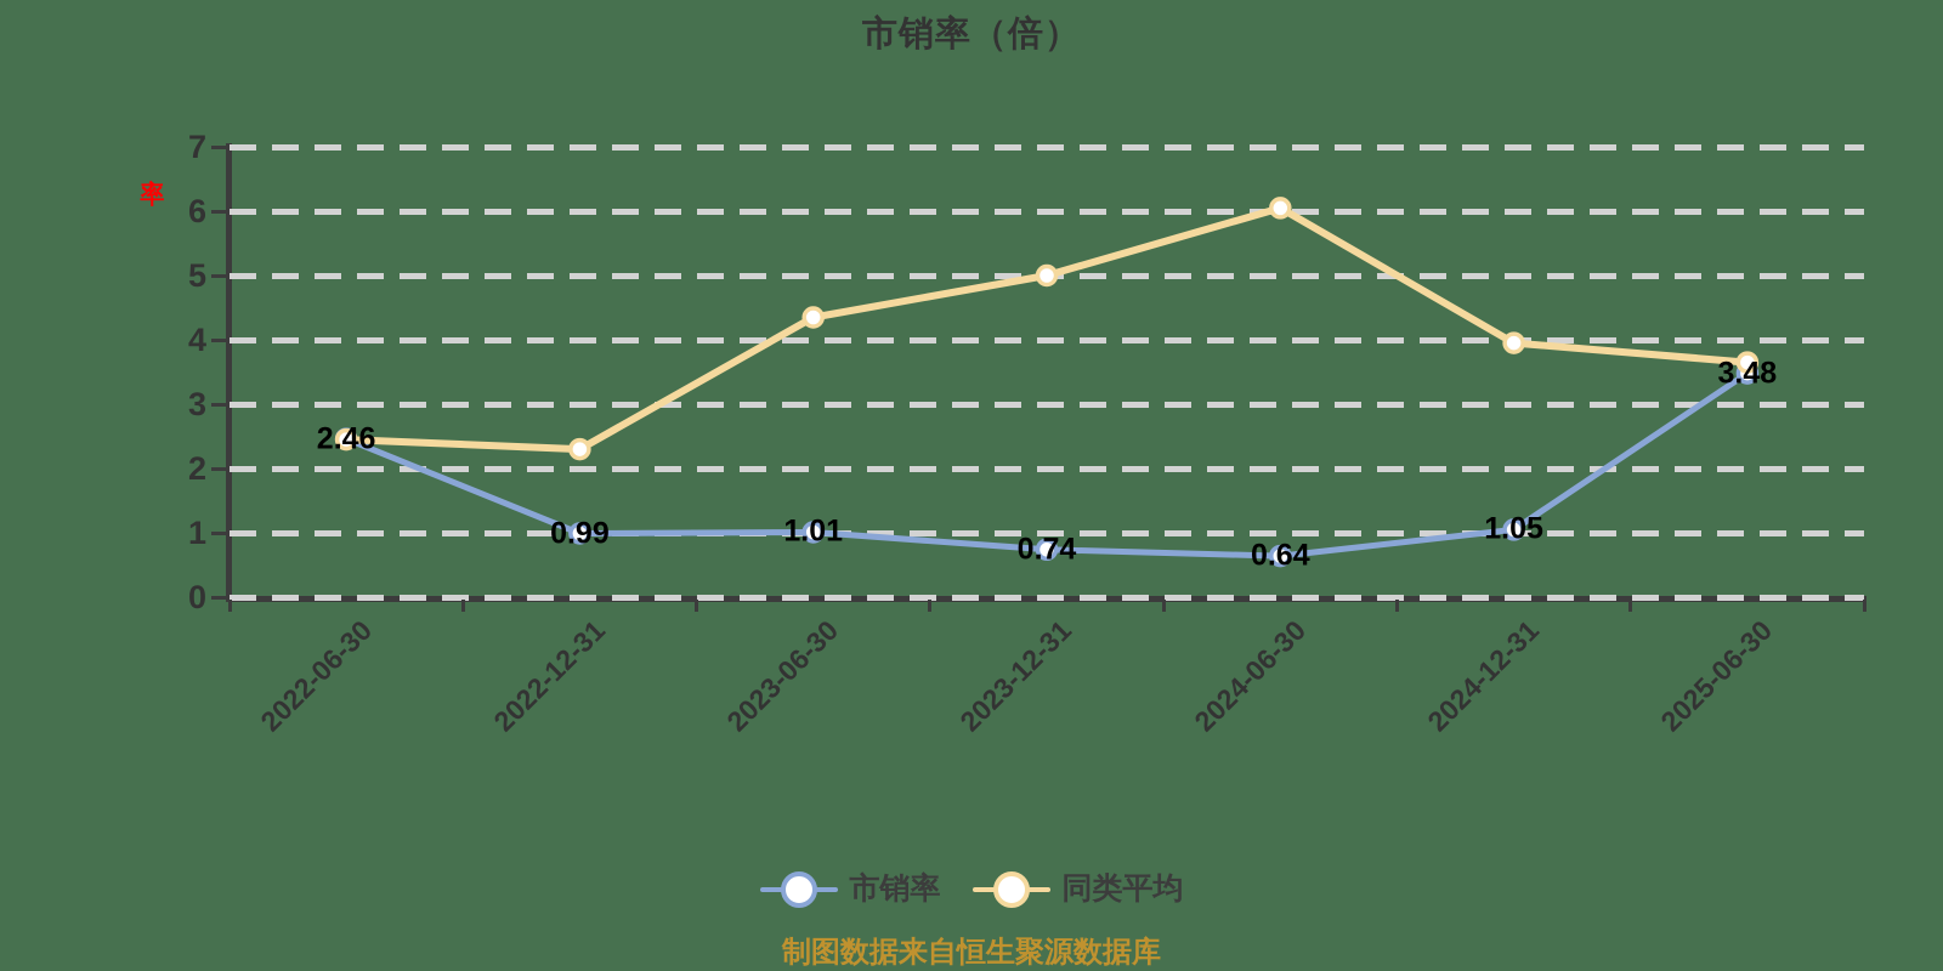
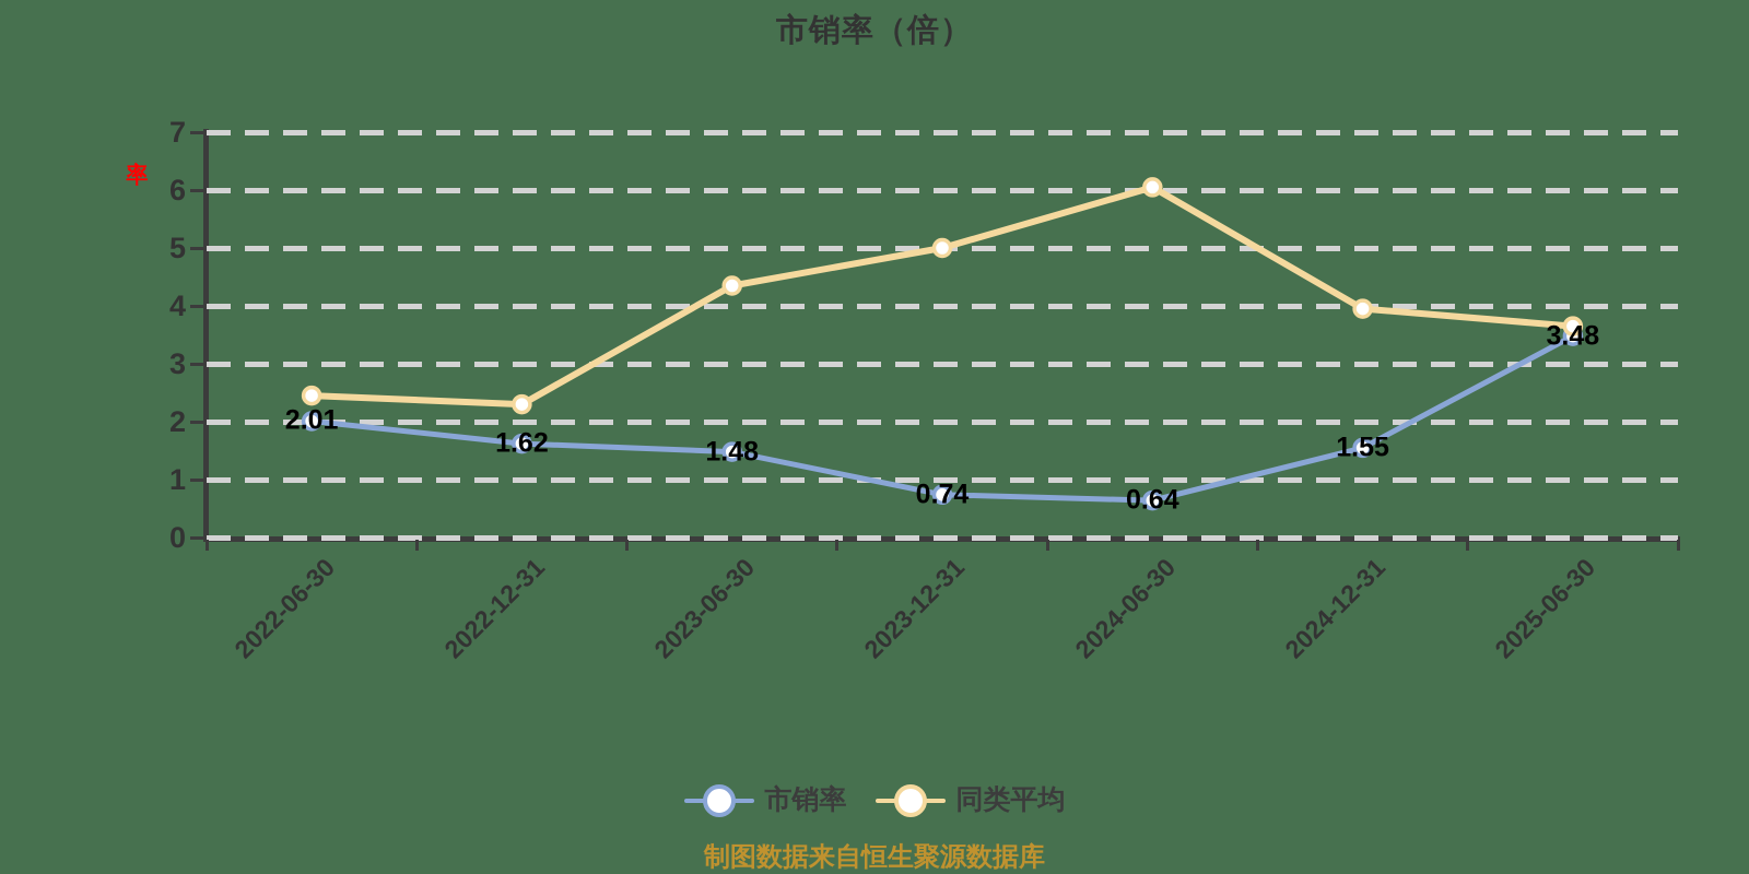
市销率/2022-06-30: 2.46 -> 2.01
市销率/2022-12-31: 0.99 -> 1.62
市销率/2023-06-30: 1.01 -> 1.48
市销率/2024-12-31: 1.05 -> 1.55
